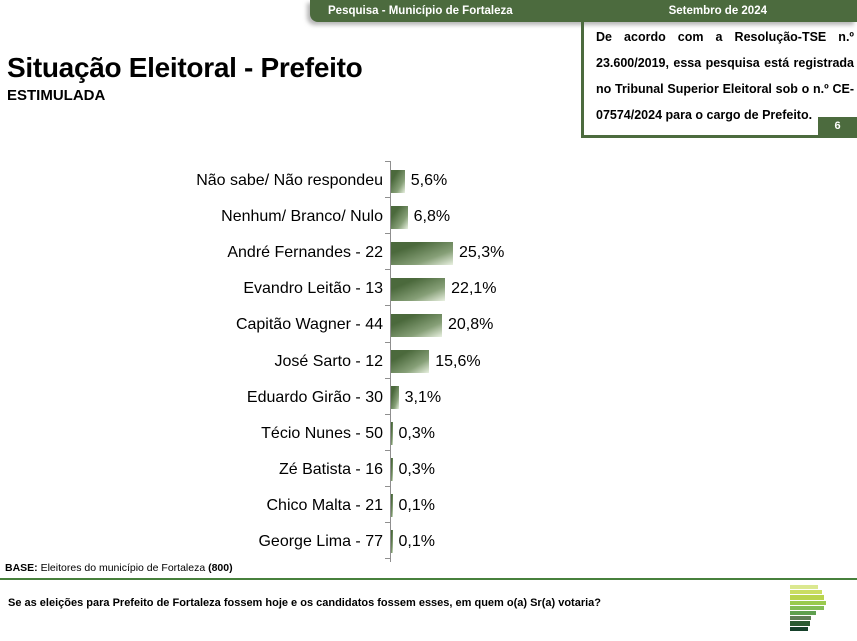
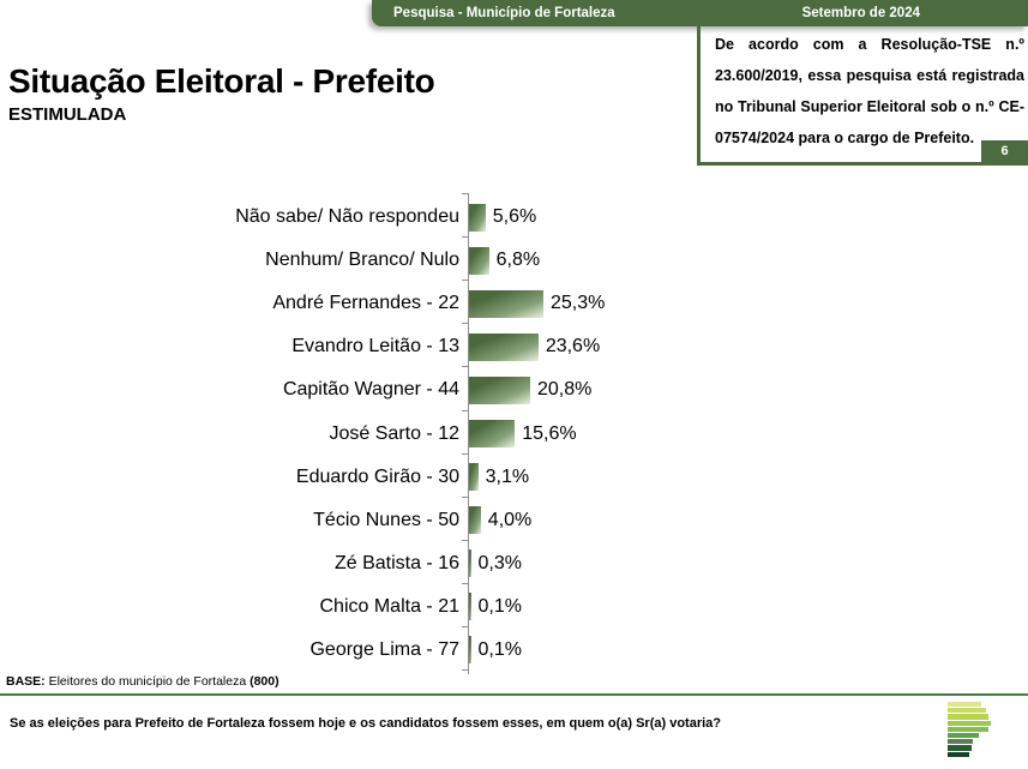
Evandro Leitão - 13: 22,1% -> 23,6%
Técio Nunes - 50: 0,3% -> 4,0%
